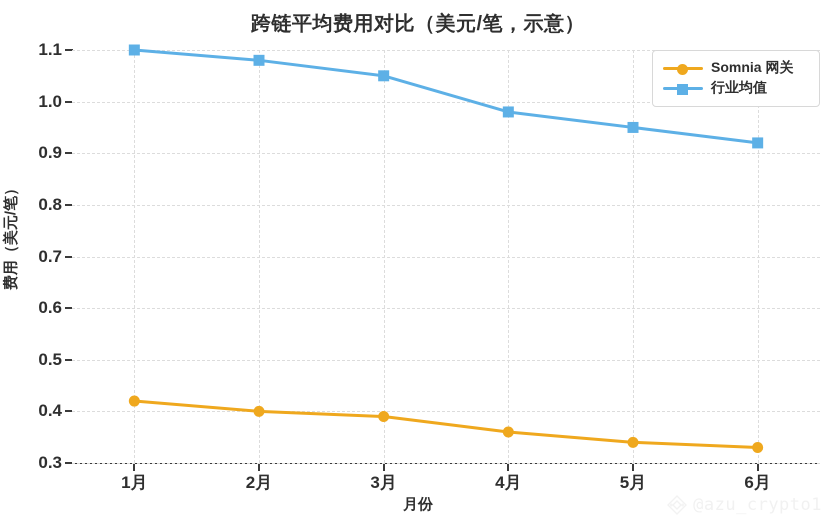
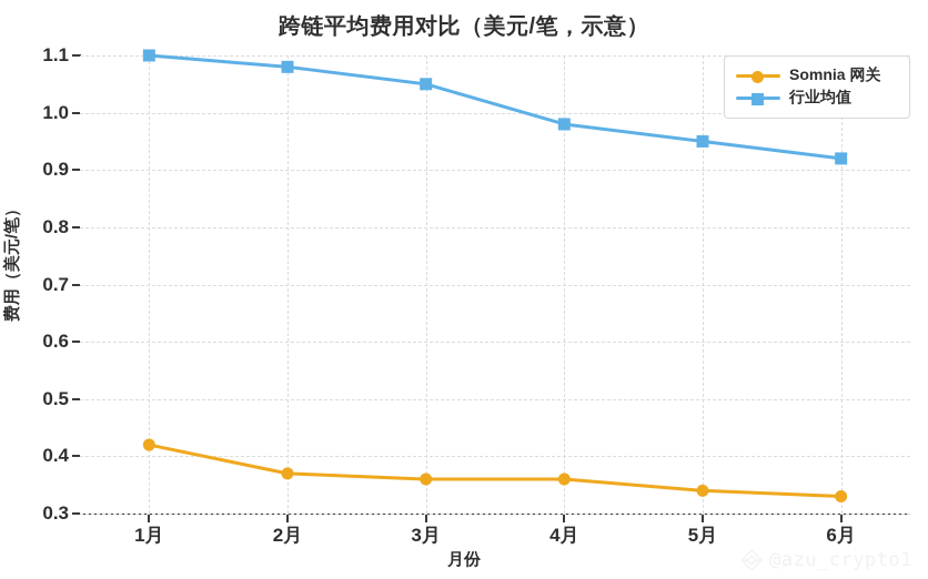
Somnia 网关/2月: 0.40 -> 0.37
Somnia 网关/3月: 0.39 -> 0.36
